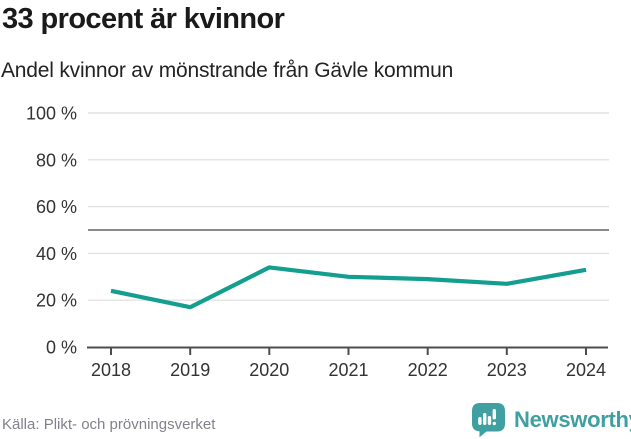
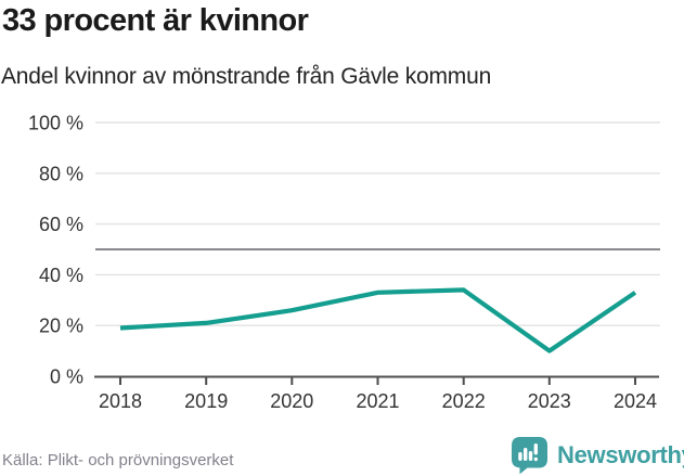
2018: 24% -> 19%
2019: 17% -> 21%
2020: 34% -> 26%
2021: 30% -> 33%
2022: 29% -> 34%
2023: 27% -> 10%
